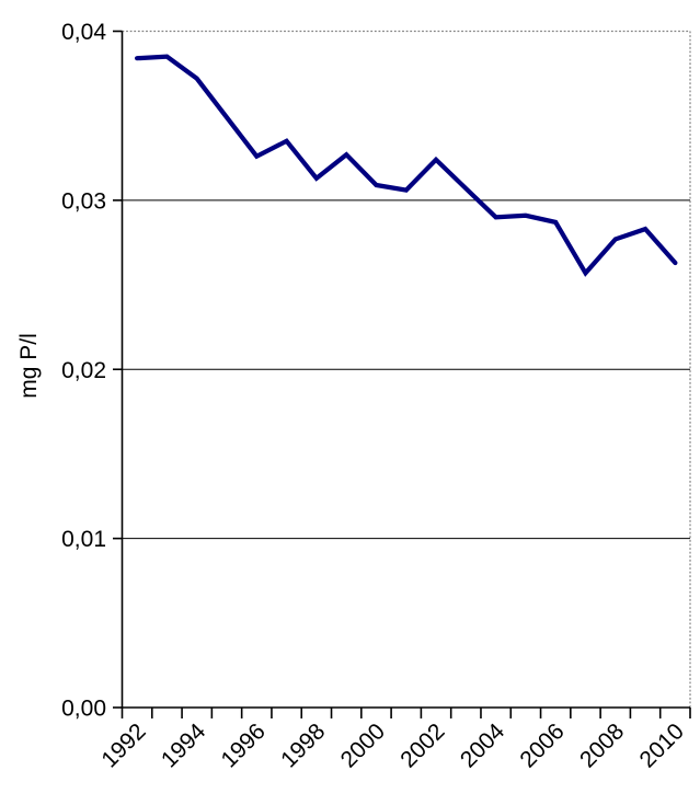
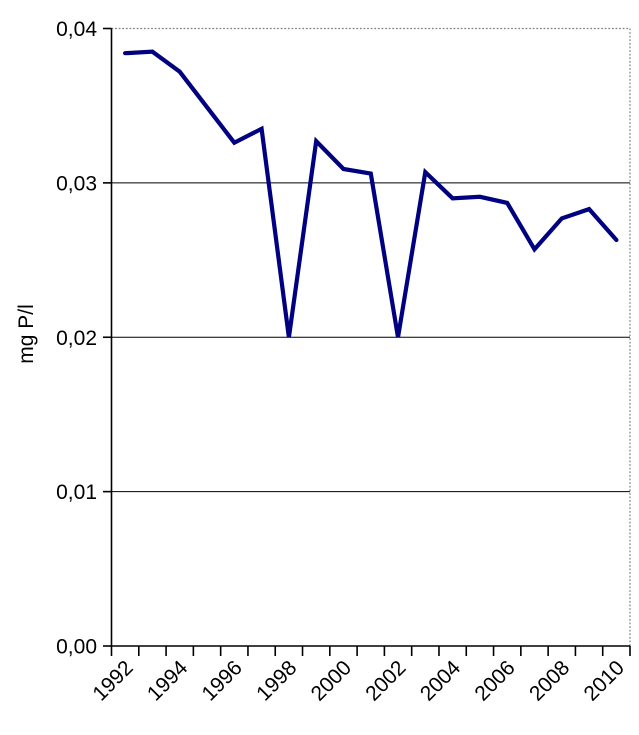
1998: 0,03 -> 0,02
2002: 0,03 -> 0,02
